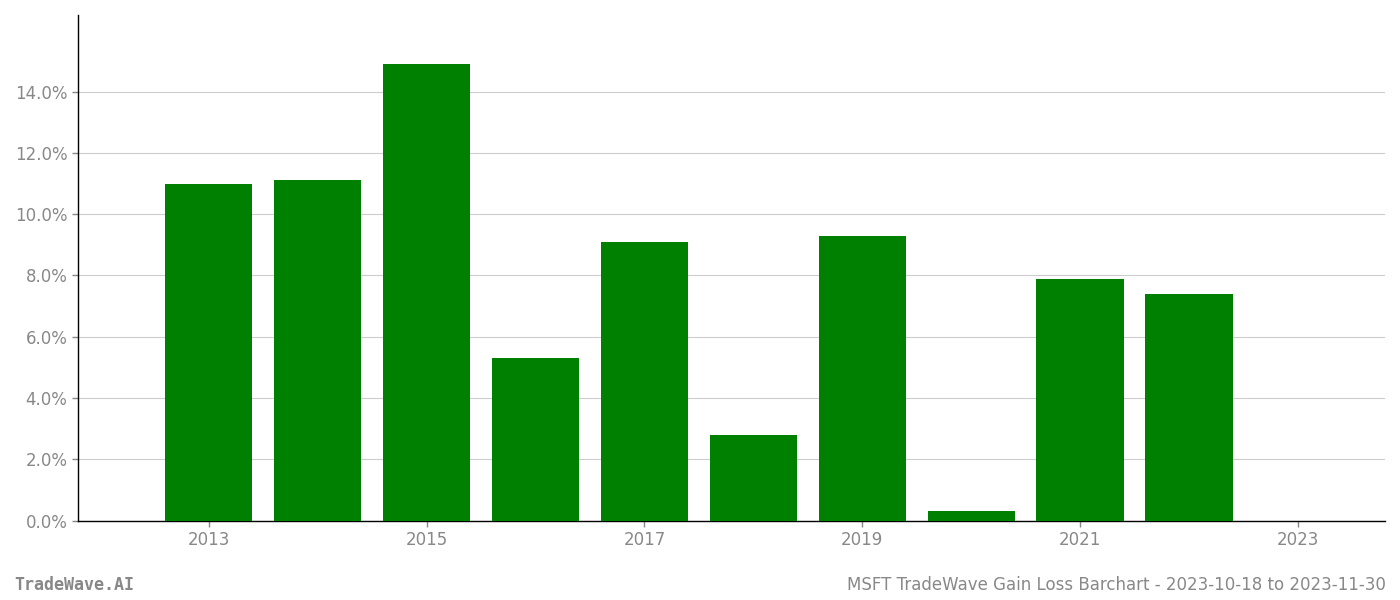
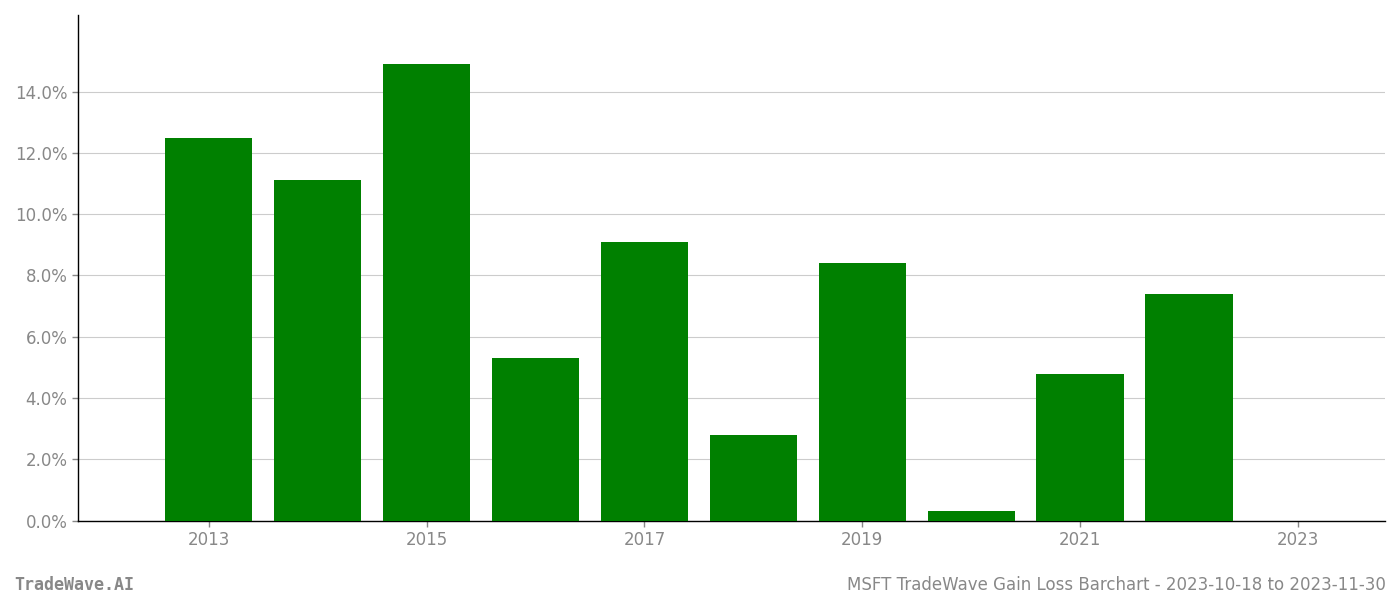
2013: 11.0% -> 12.5%
2019: 9.3% -> 8.4%
2021: 7.9% -> 4.8%
